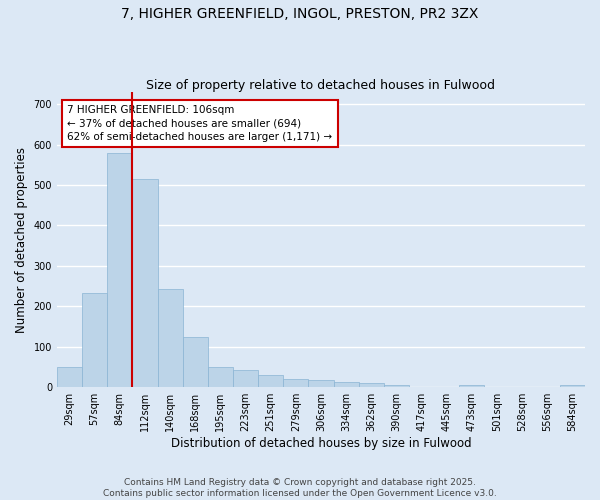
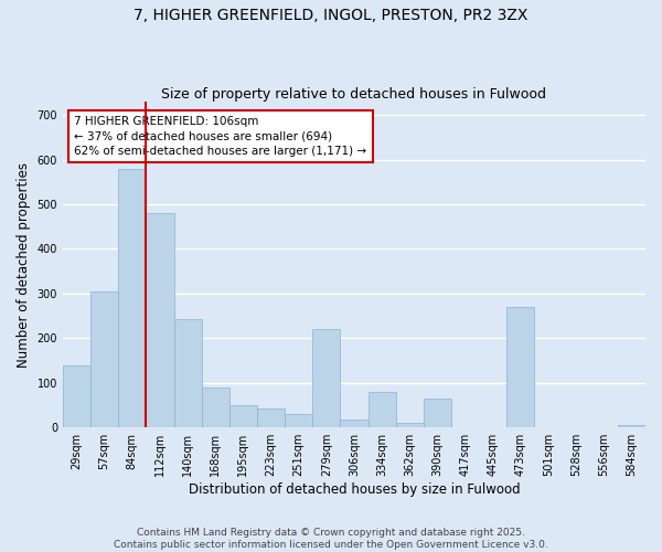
29sqm: 50 -> 140
57sqm: 232 -> 305
112sqm: 515 -> 480
168sqm: 125 -> 90
279sqm: 20 -> 220
334sqm: 14 -> 80
390sqm: 5 -> 65
473sqm: 5 -> 270
